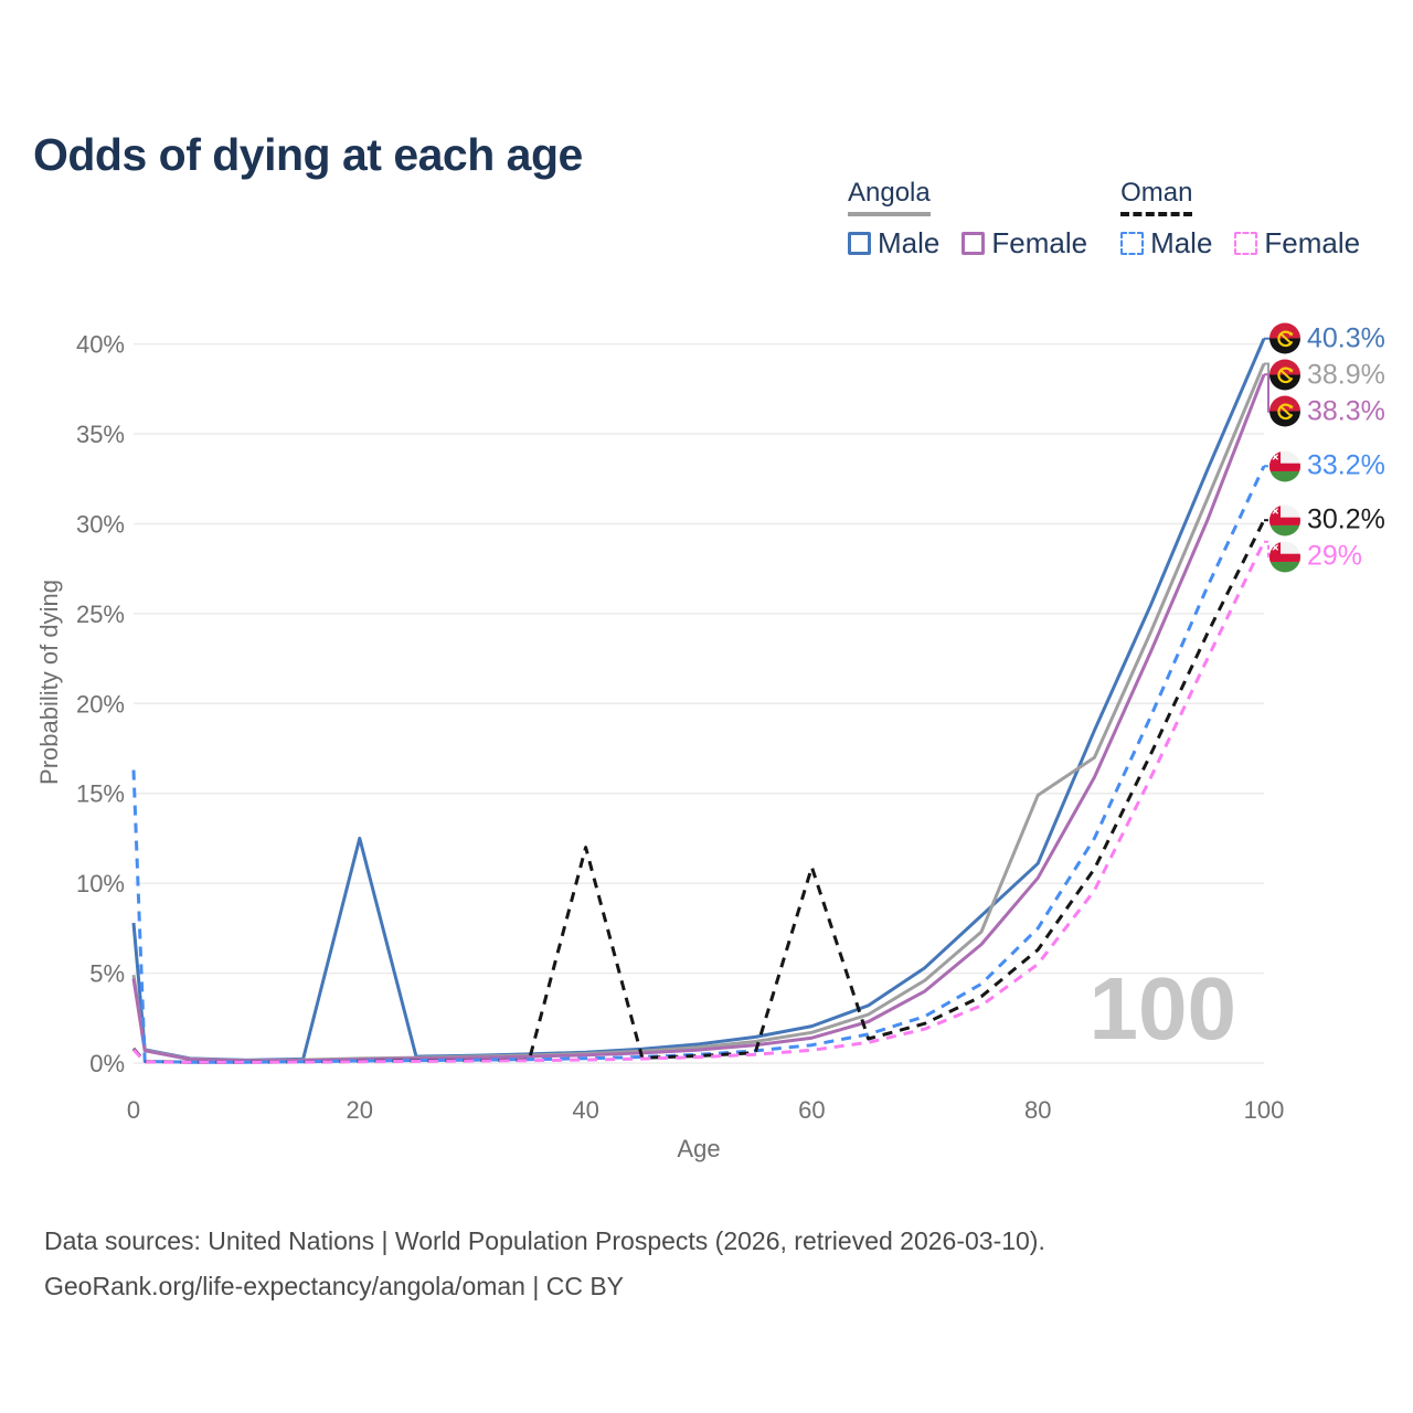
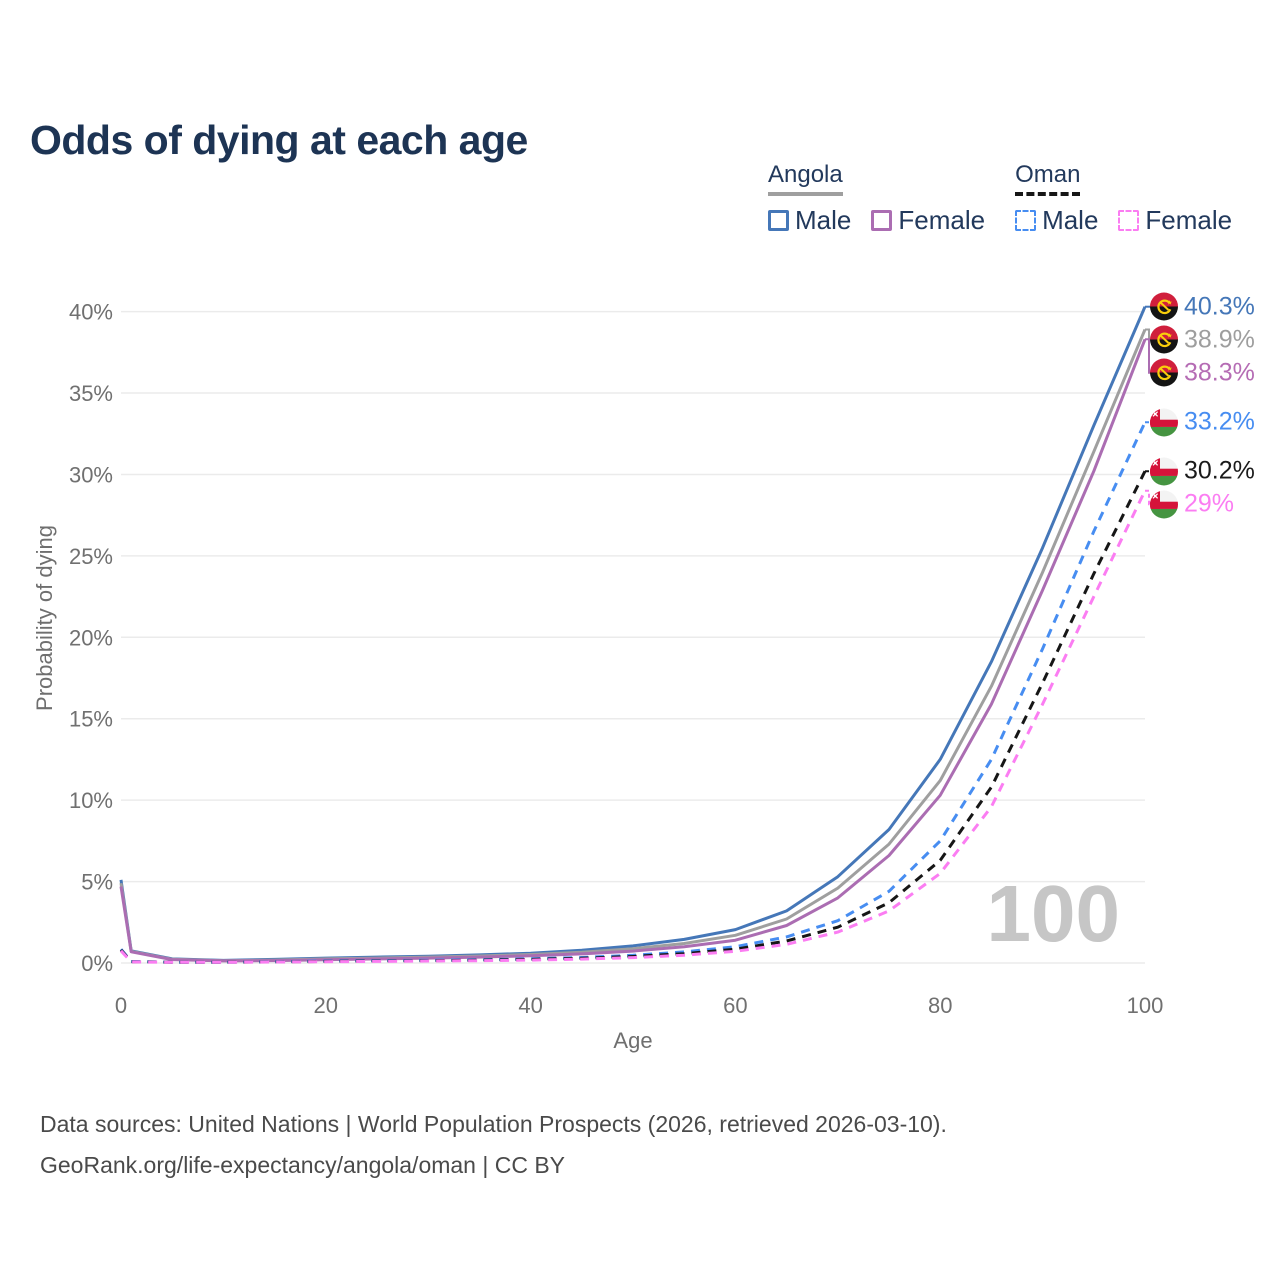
Angola Male/0: 7.8% -> 5.1%
Oman Male/0: 16.3% -> 0.8%
Angola Male/20: 12.5% -> 0.3%
Oman/40: 12.0% -> 0.2%
Oman/60: 10.9% -> 0.8%
Angola Male/80: 11.1% -> 12.5%
Angola/80: 14.9% -> 11.2%
